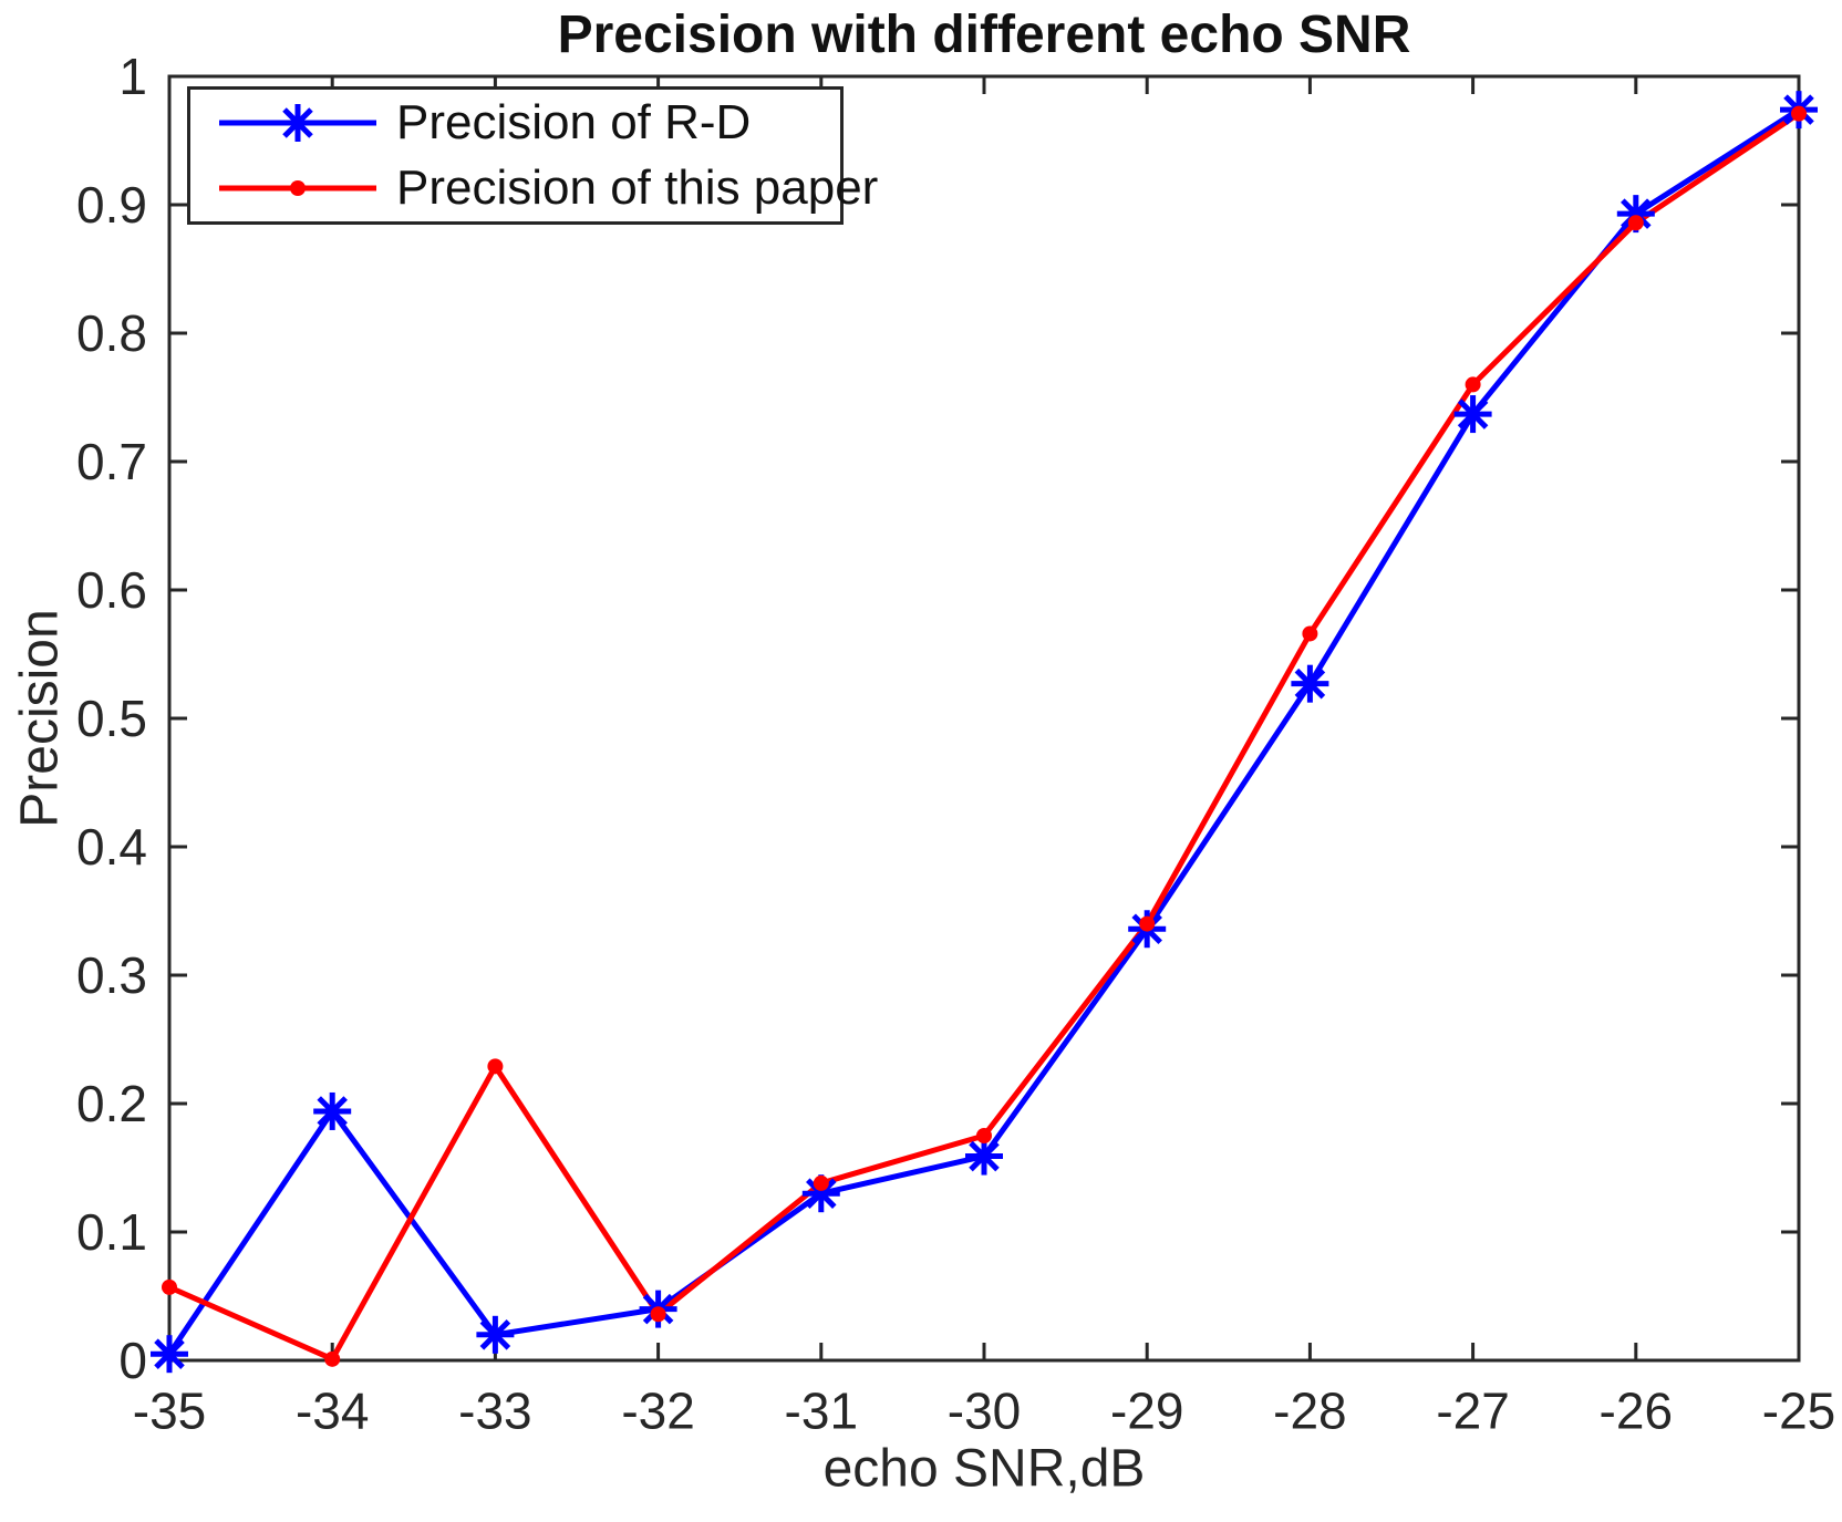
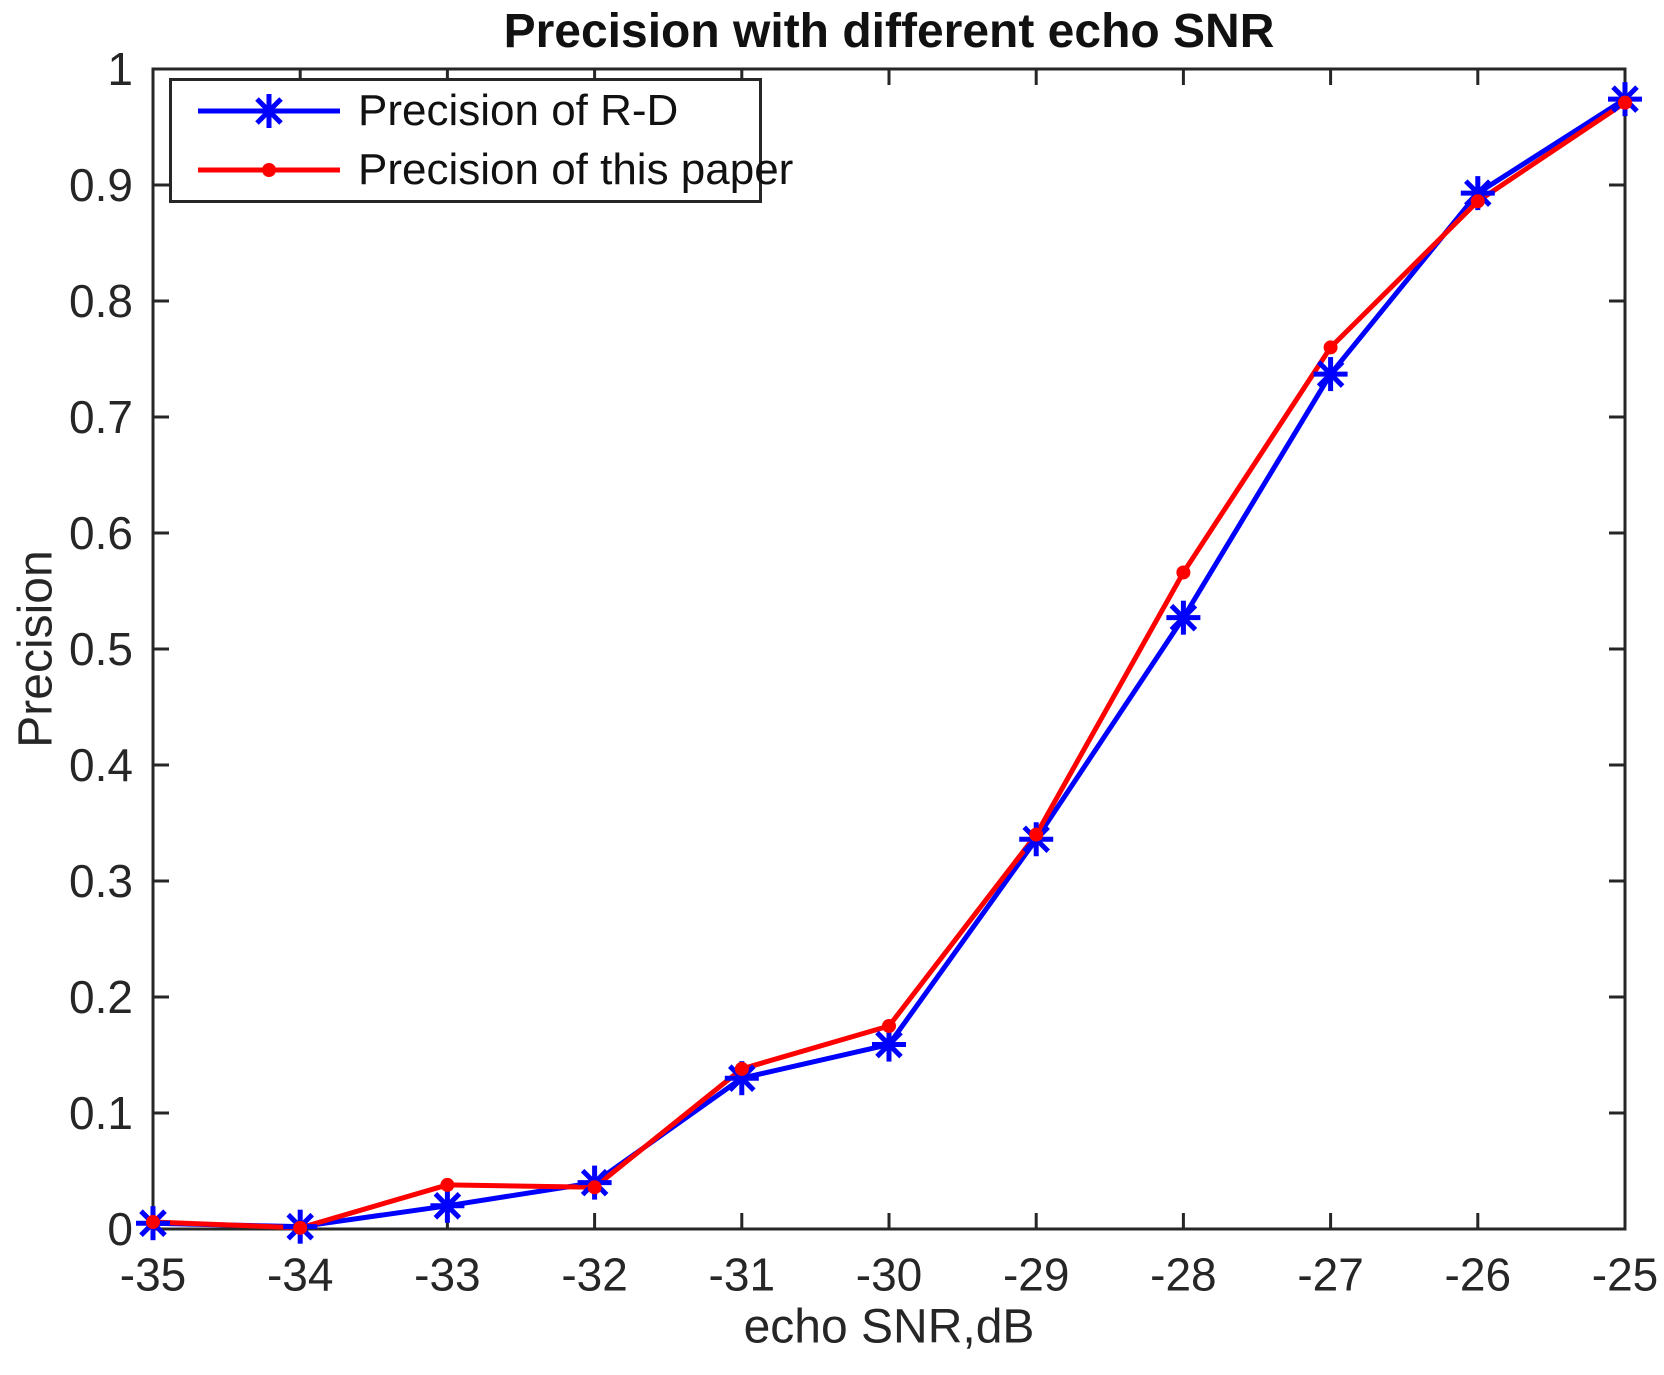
Precision of this paper/-35: 0.057 -> 0.006
Precision of R-D/-34: 0.194 -> 0.002
Precision of this paper/-33: 0.229 -> 0.038
